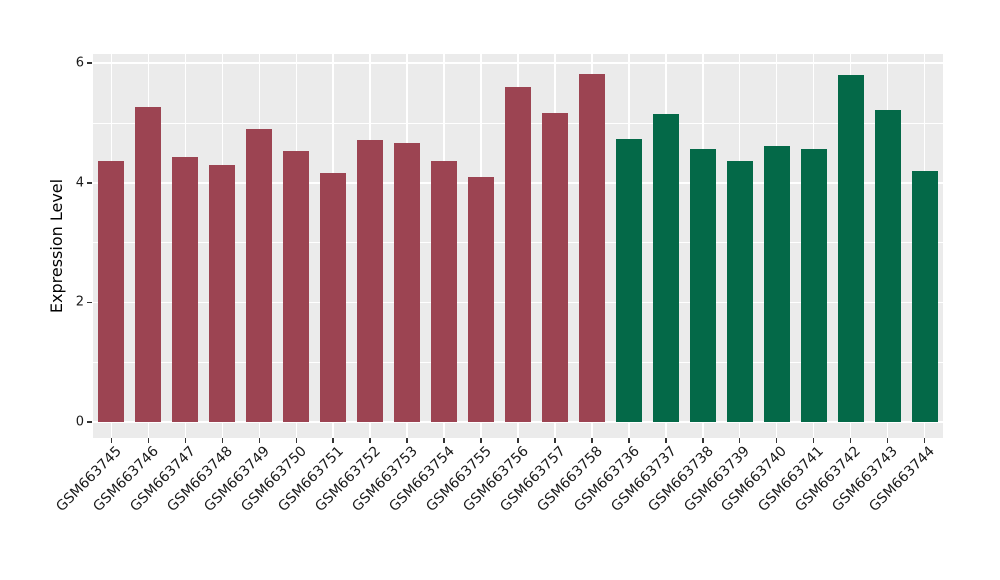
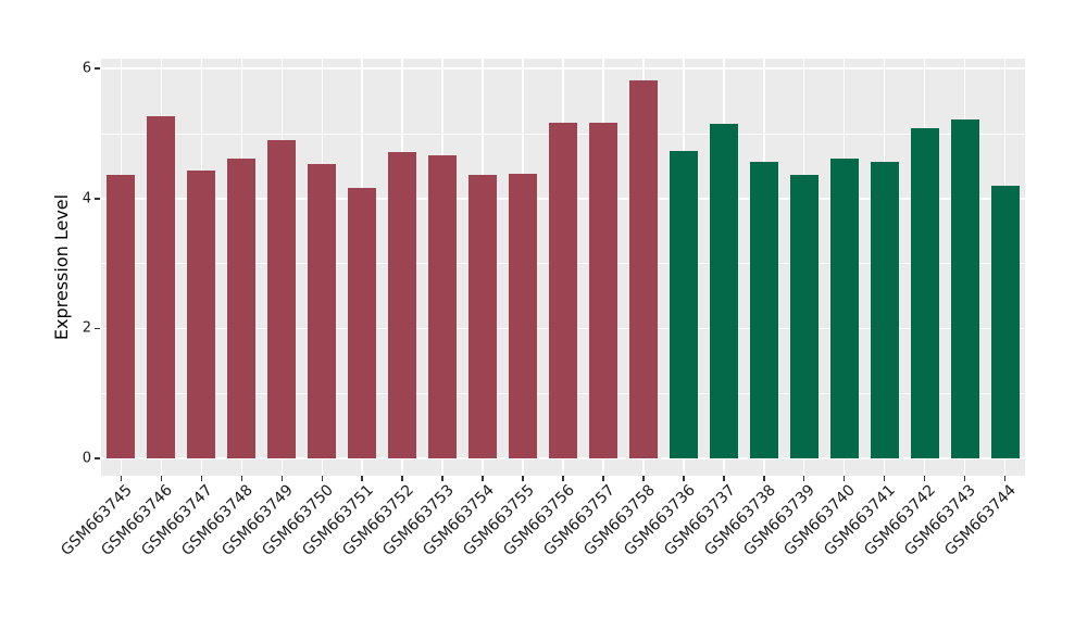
GSM663748: 4.3 -> 4.6
GSM663755: 4.1 -> 4.4
GSM663756: 5.6 -> 5.2
GSM663742: 5.8 -> 5.1
